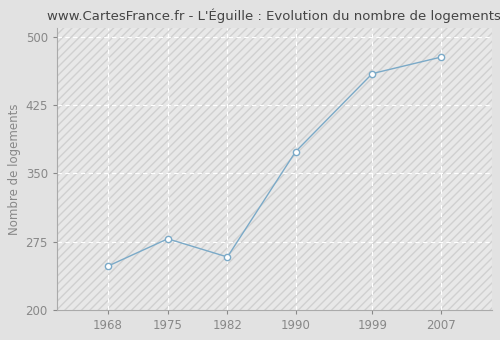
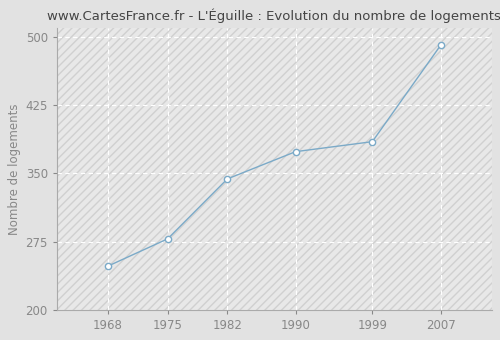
1982: 258 -> 344
1999: 460 -> 385
2007: 478 -> 491
